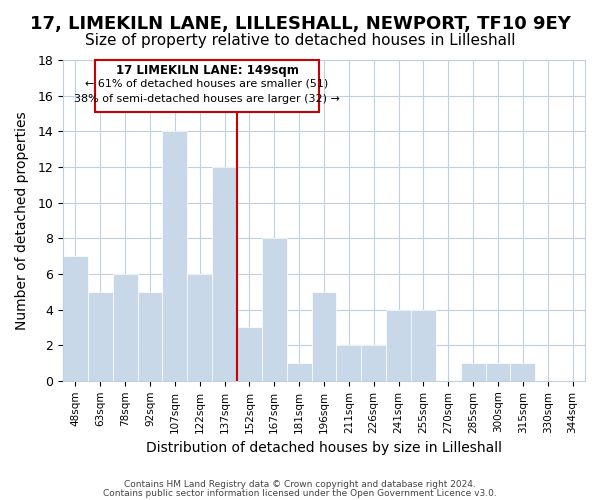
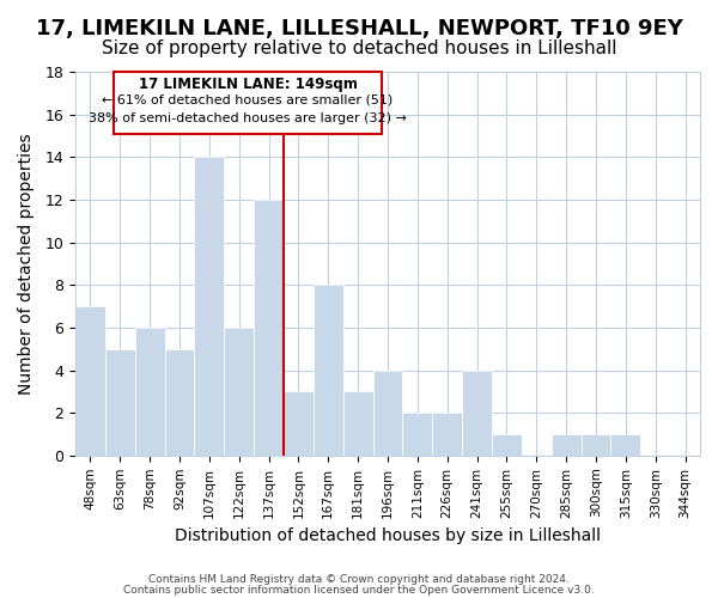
181sqm: 1 -> 3
196sqm: 5 -> 4
255sqm: 4 -> 1
